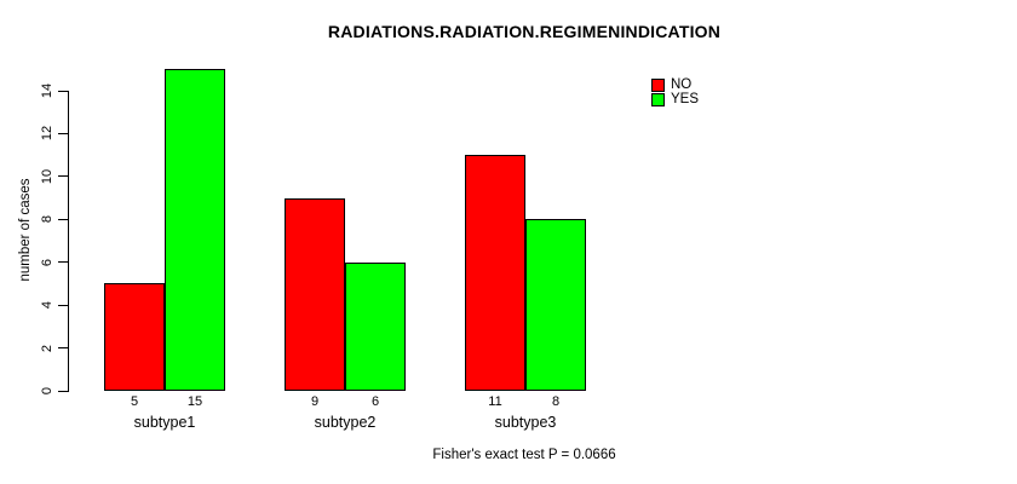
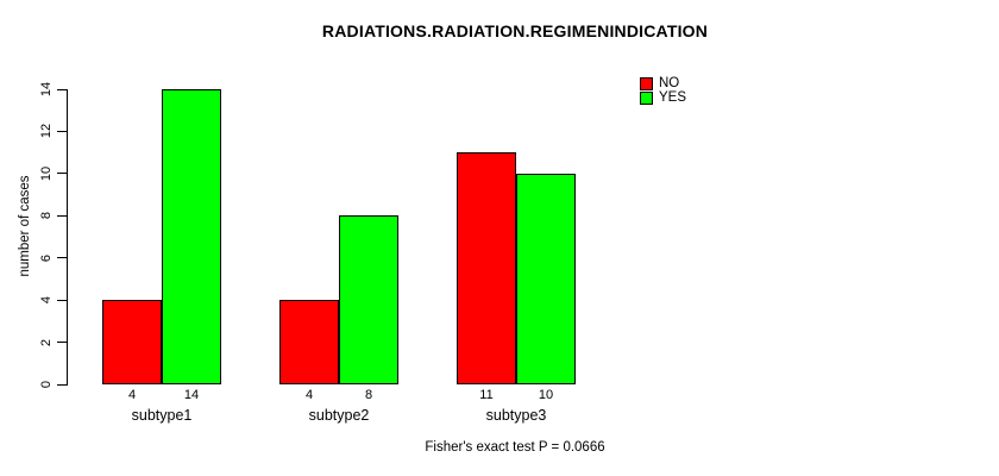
NO/subtype1: 5 -> 4
YES/subtype1: 15 -> 14
NO/subtype2: 9 -> 4
YES/subtype2: 6 -> 8
YES/subtype3: 8 -> 10
